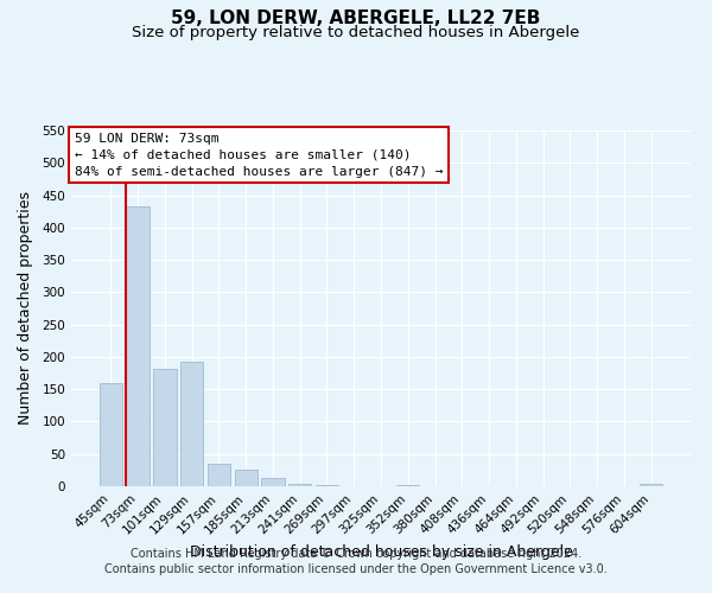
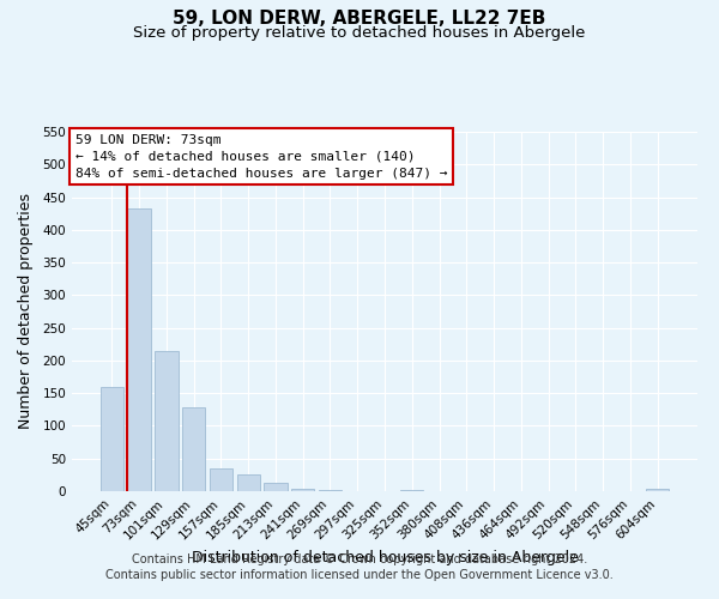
101sqm: 182 -> 215
129sqm: 192 -> 129
